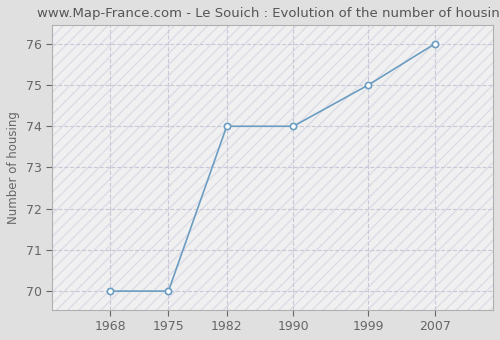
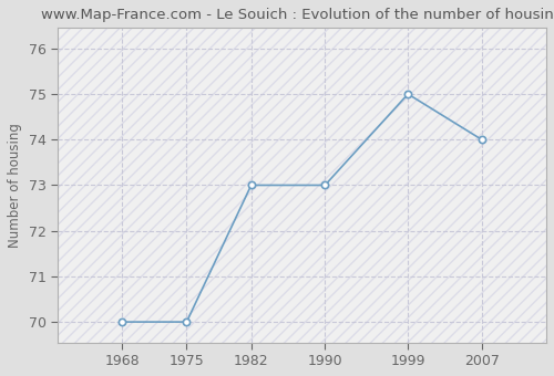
1982: 74 -> 73
1990: 74 -> 73
2007: 76 -> 74
